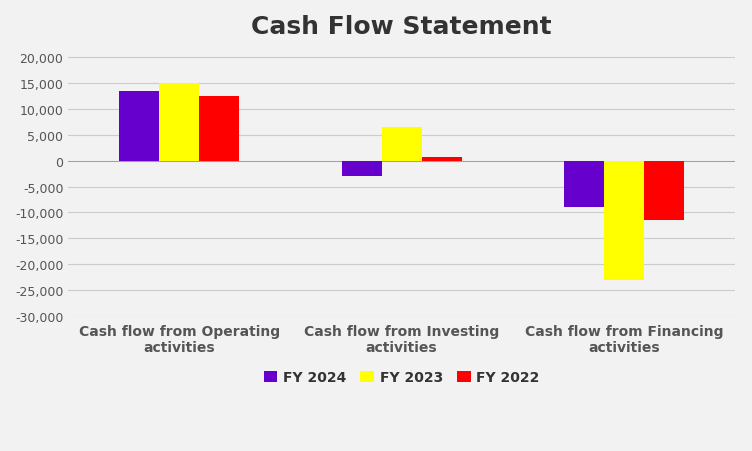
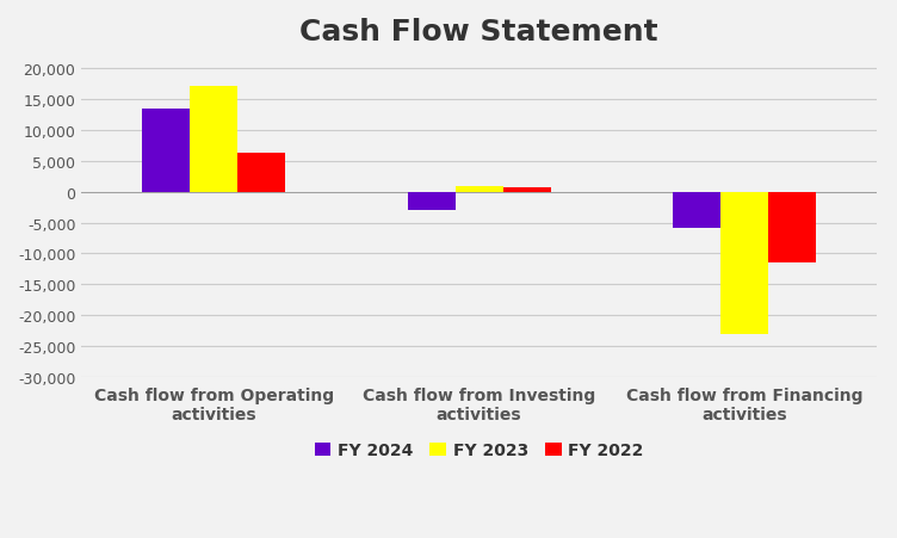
FY 2023/Cash flow from Operating activities: 15,000 -> 17,200
FY 2022/Cash flow from Operating activities: 12,500 -> 6,400
FY 2023/Cash flow from Investing activities: 6,500 -> 1,000
FY 2024/Cash flow from Financing activities: -9,000 -> -5,800
